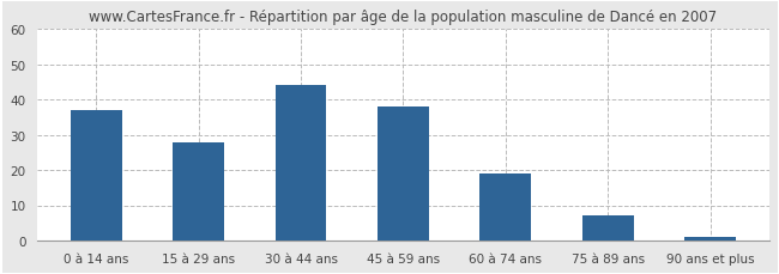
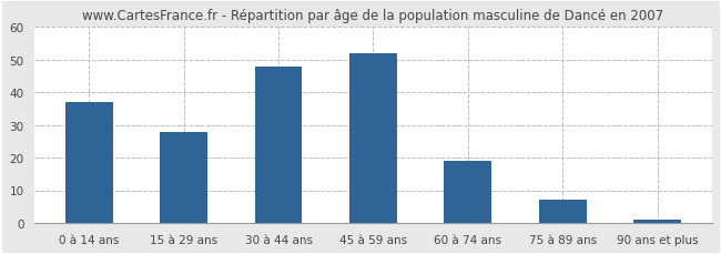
30 à 44 ans: 44 -> 48
45 à 59 ans: 38 -> 52
